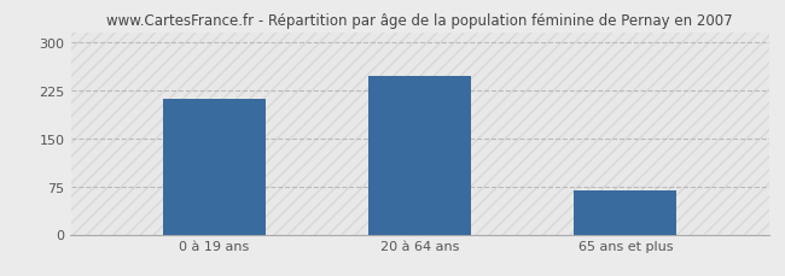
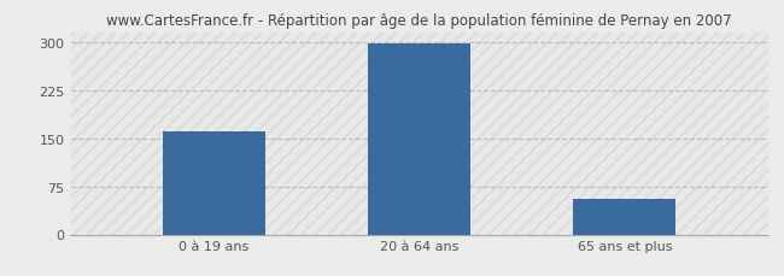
0 à 19 ans: 212 -> 160
20 à 64 ans: 246 -> 298
65 ans et plus: 68 -> 55
